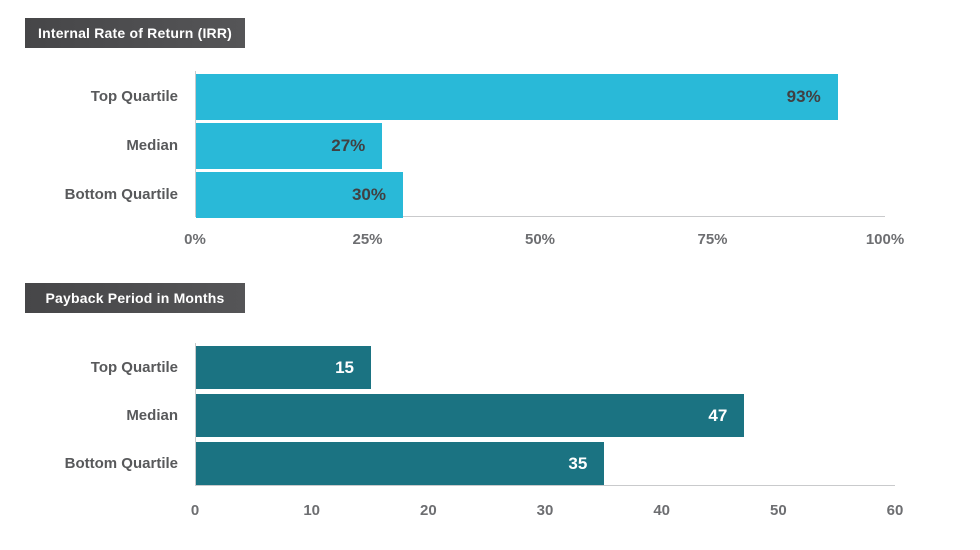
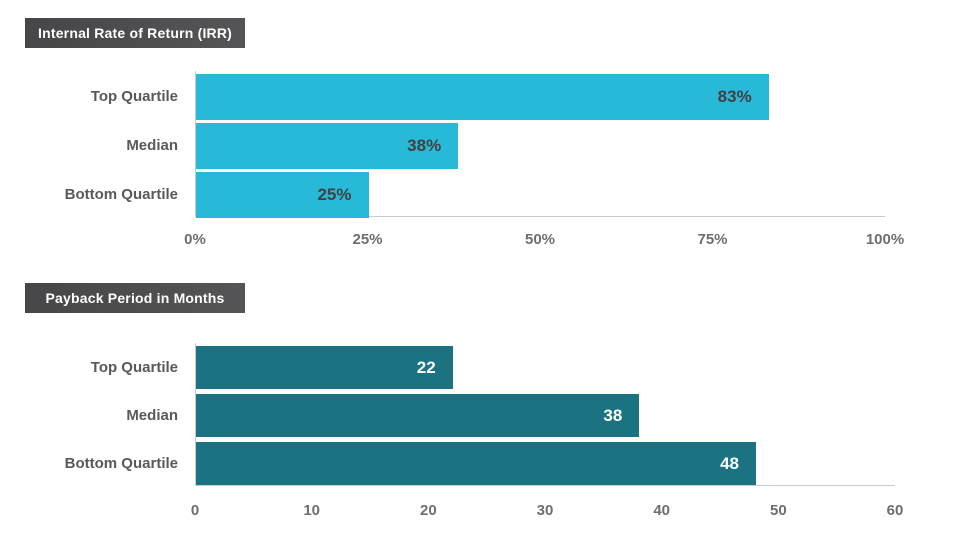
Internal Rate of Return (IRR)/Top Quartile: 93% -> 83%
Internal Rate of Return (IRR)/Median: 27% -> 38%
Internal Rate of Return (IRR)/Bottom Quartile: 30% -> 25%
Payback Period in Months/Top Quartile: 15 -> 22
Payback Period in Months/Median: 47 -> 38
Payback Period in Months/Bottom Quartile: 35 -> 48
